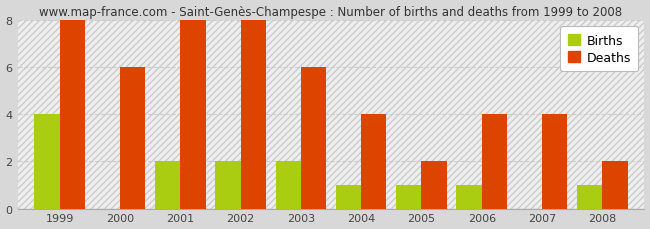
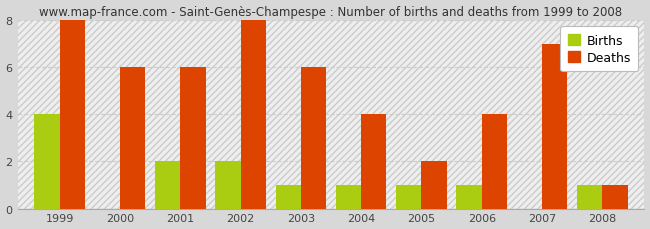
Deaths/2001: 8 -> 6
Births/2003: 2 -> 1
Deaths/2007: 4 -> 7
Deaths/2008: 2 -> 1
